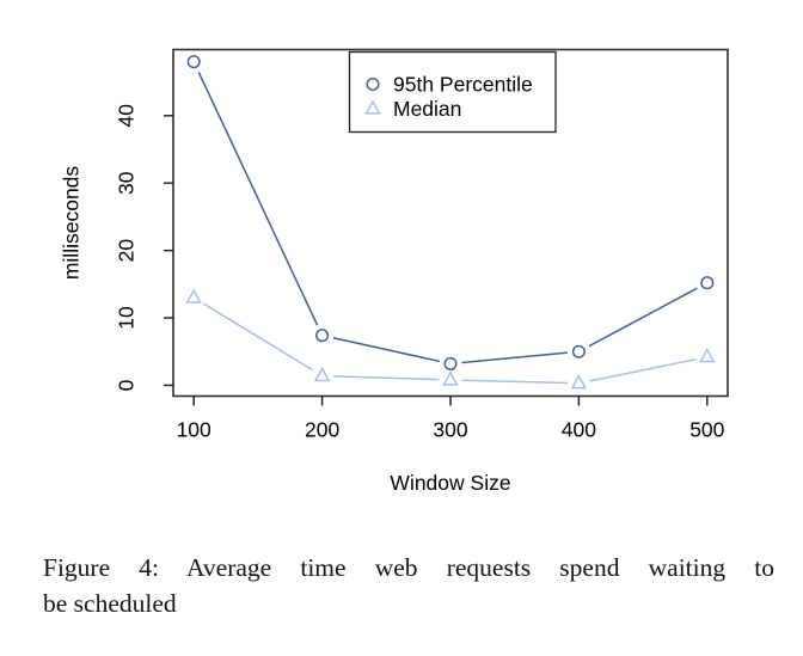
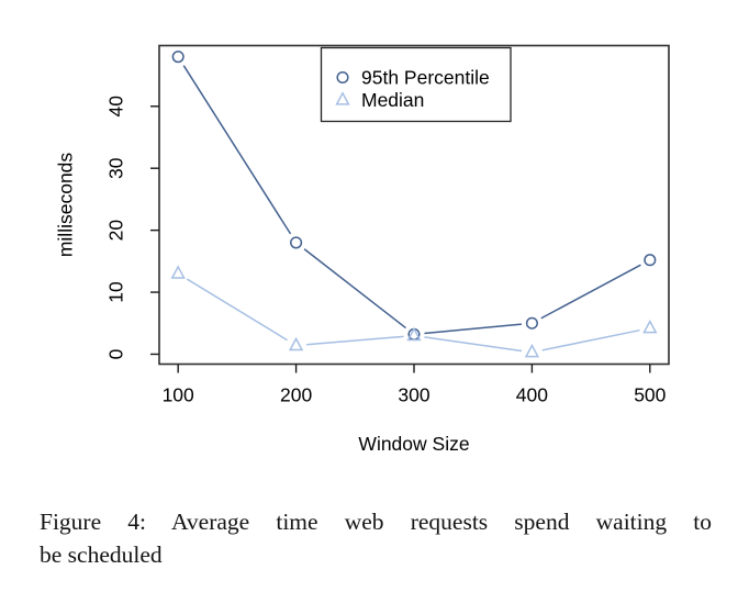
95th Percentile/200: 7 -> 18
Median/300: 1 -> 3
